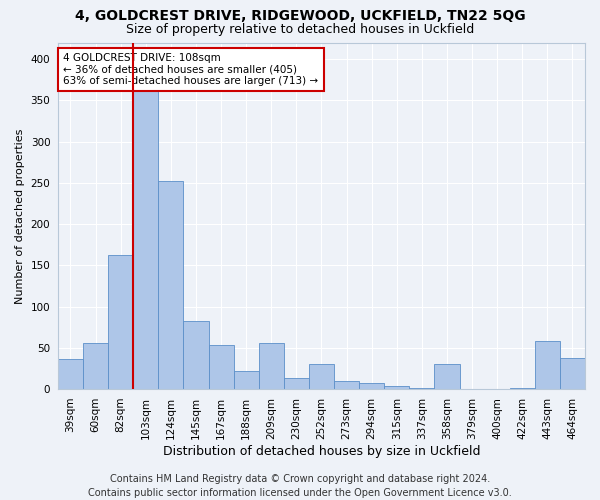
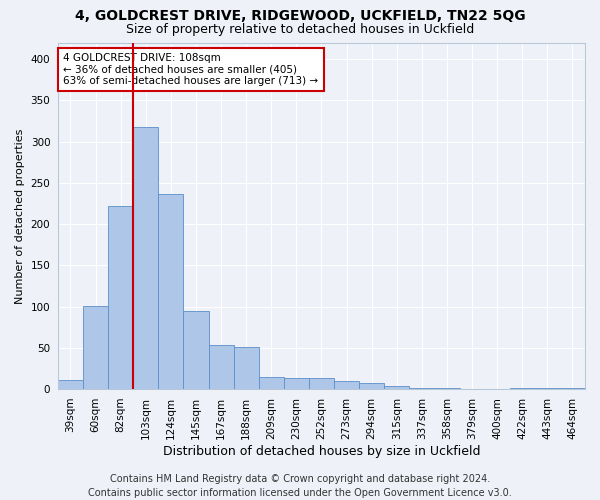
39sqm: 36 -> 11
60sqm: 56 -> 101
82sqm: 162 -> 222
103sqm: 364 -> 318
124sqm: 252 -> 237
145sqm: 82 -> 95
188sqm: 22 -> 51
209sqm: 56 -> 15
252sqm: 30 -> 13
358sqm: 30 -> 1
443sqm: 58 -> 1
464sqm: 38 -> 1
